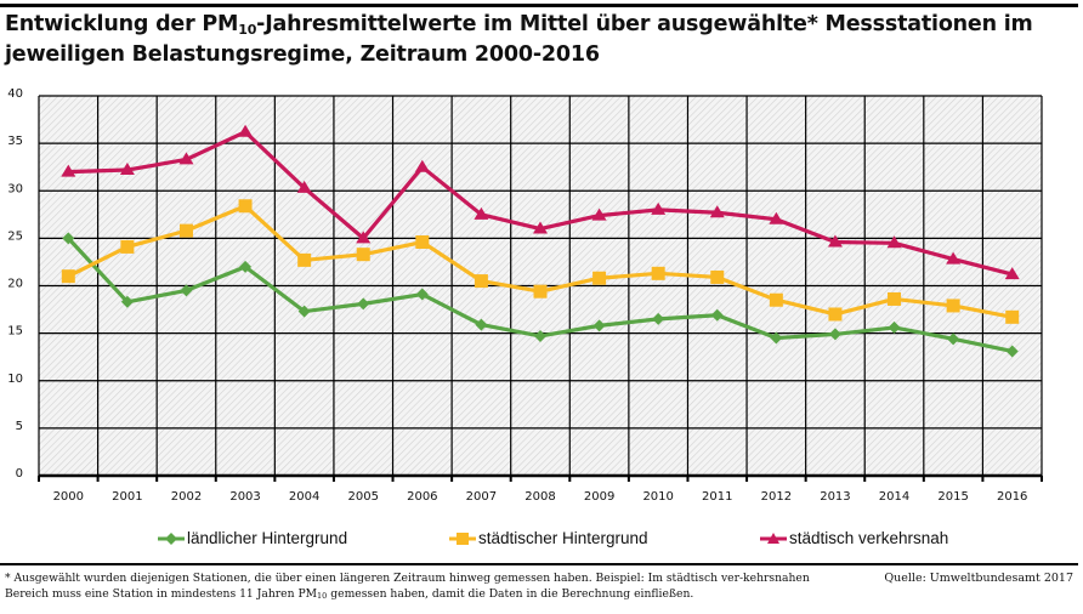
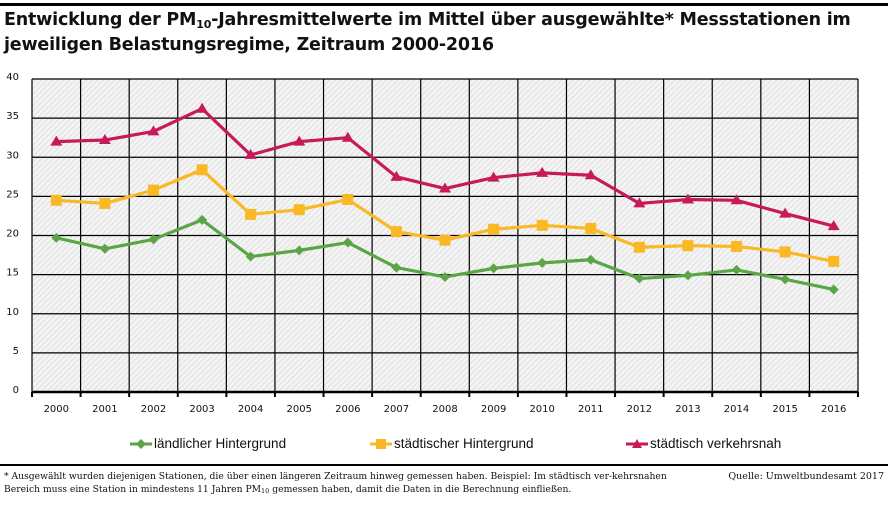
ländlicher Hintergrund/2000: 25 -> 20
städtischer Hintergrund/2000: 21 -> 24
städtisch verkehrsnah/2005: 25 -> 32
städtisch verkehrsnah/2012: 27 -> 24
städtischer Hintergrund/2013: 17 -> 19
